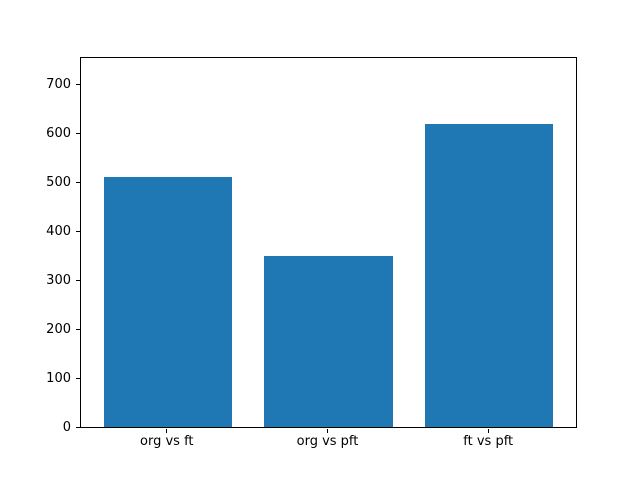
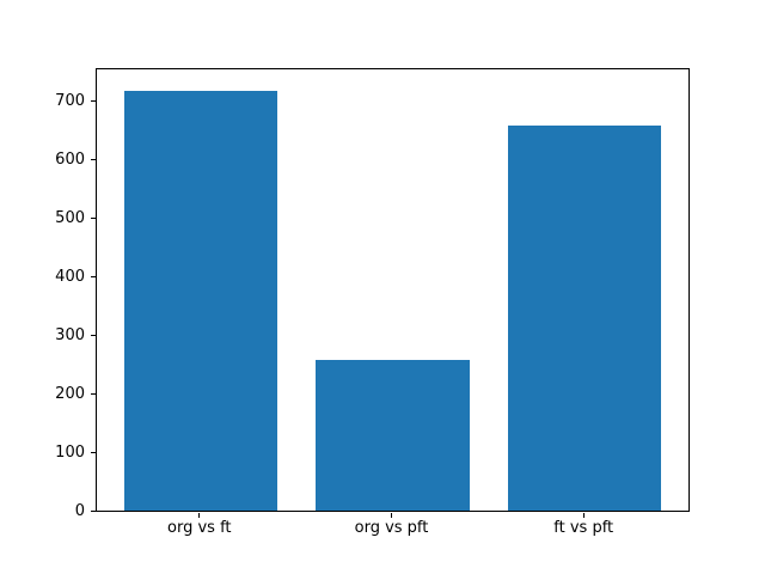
org vs ft: 510 -> 720
org vs pft: 350 -> 260
ft vs pft: 620 -> 660
